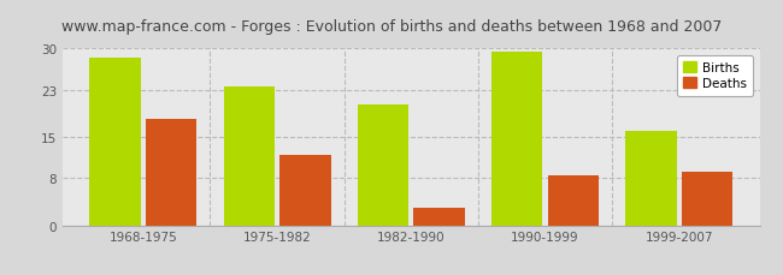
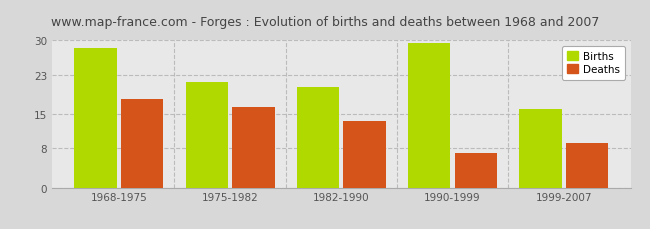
Births/1975-1982: 23.5 -> 21.5
Deaths/1975-1982: 12.0 -> 16.5
Deaths/1982-1990: 3.0 -> 13.5
Deaths/1990-1999: 8.5 -> 7.0
